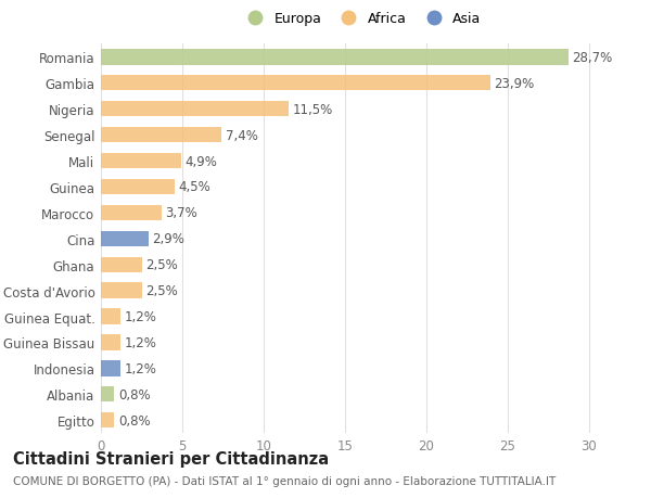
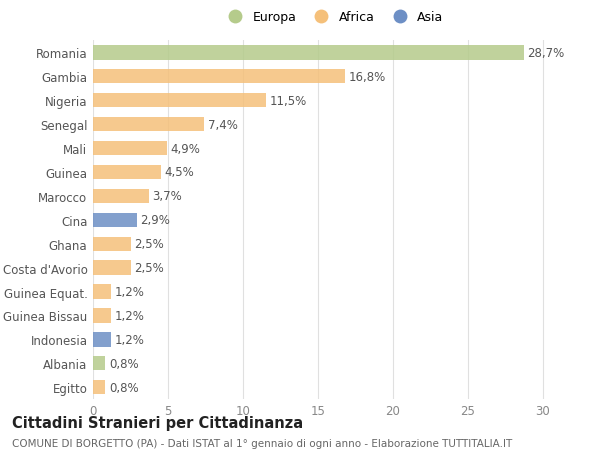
Gambia: 23,9% -> 16,8%
